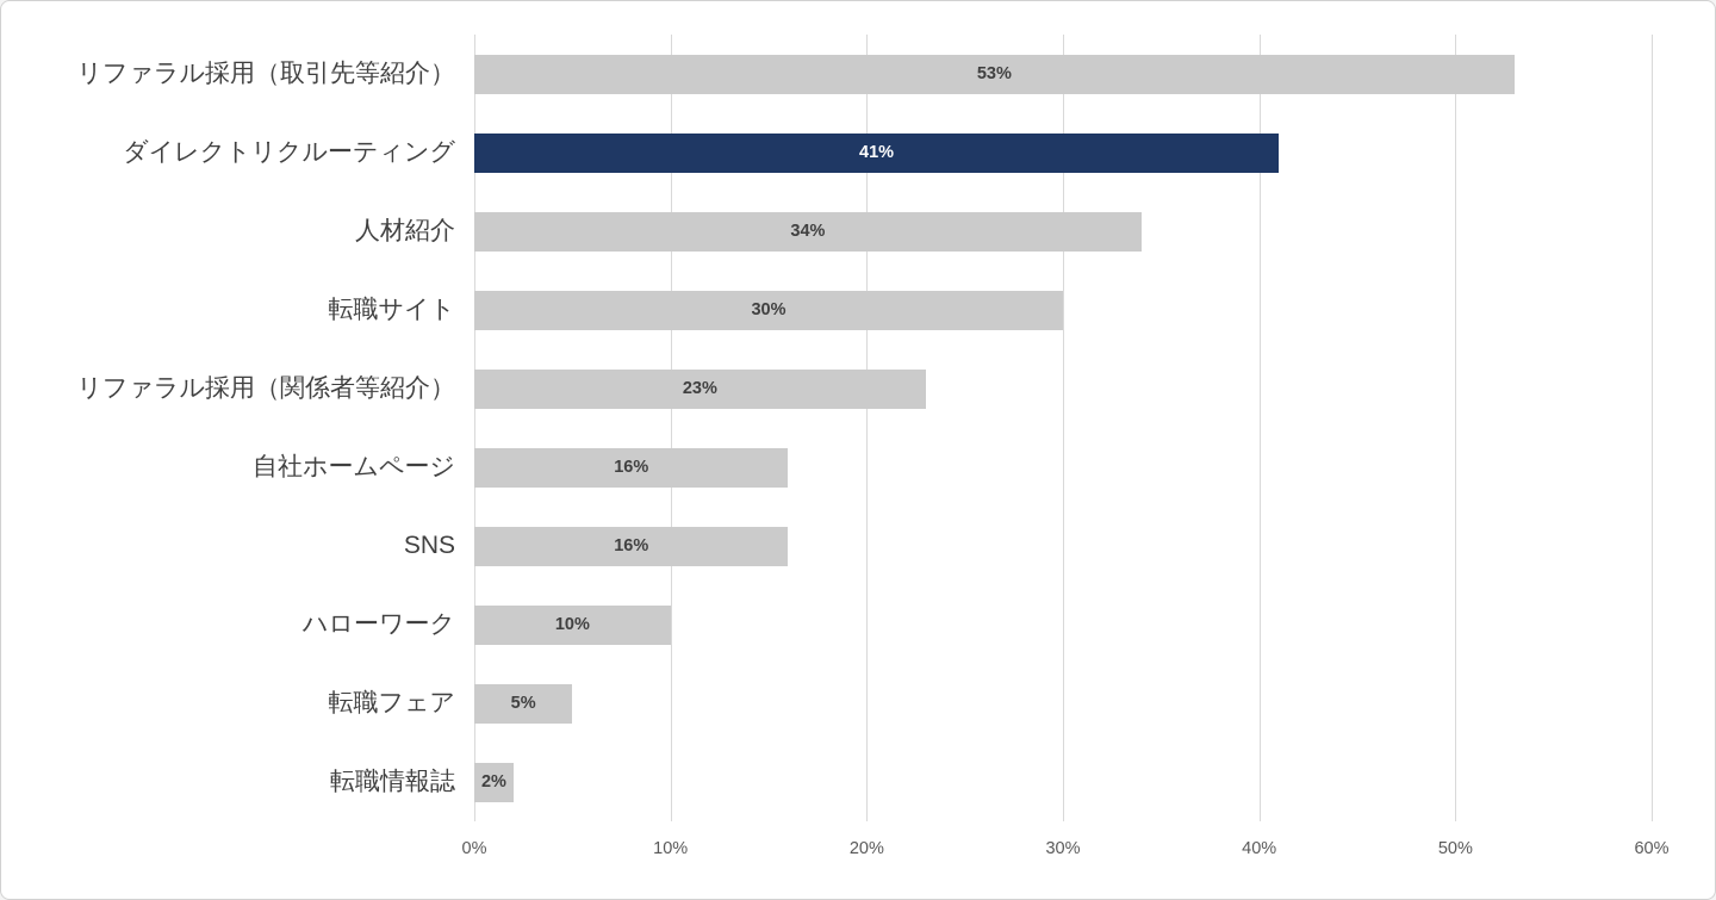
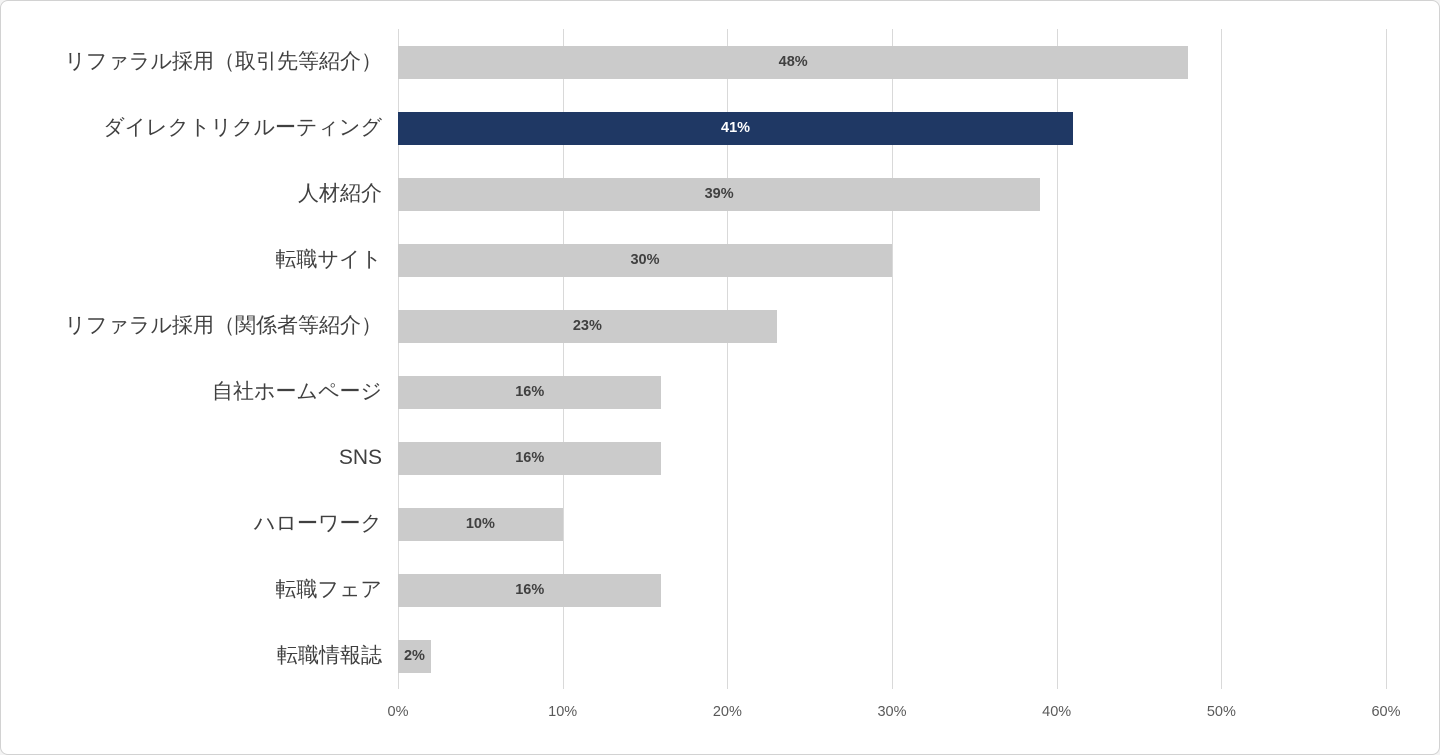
リファラル採用（取引先等紹介）: 53% -> 48%
人材紹介: 34% -> 39%
転職フェア: 5% -> 16%
